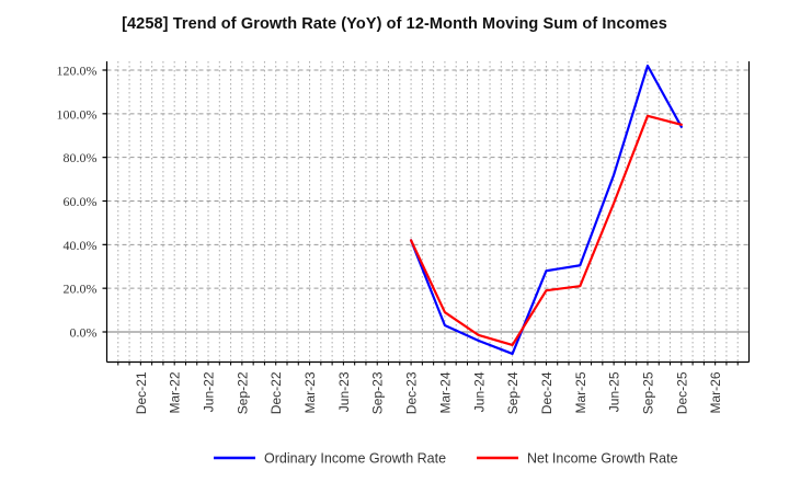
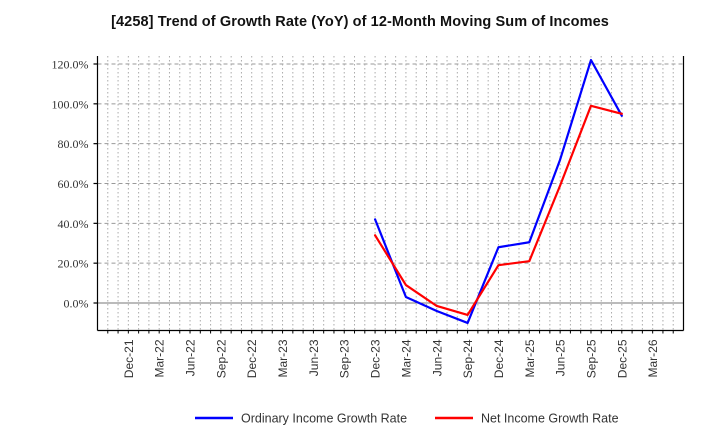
Net Income Growth Rate/Dec-23: 42% -> 34%
